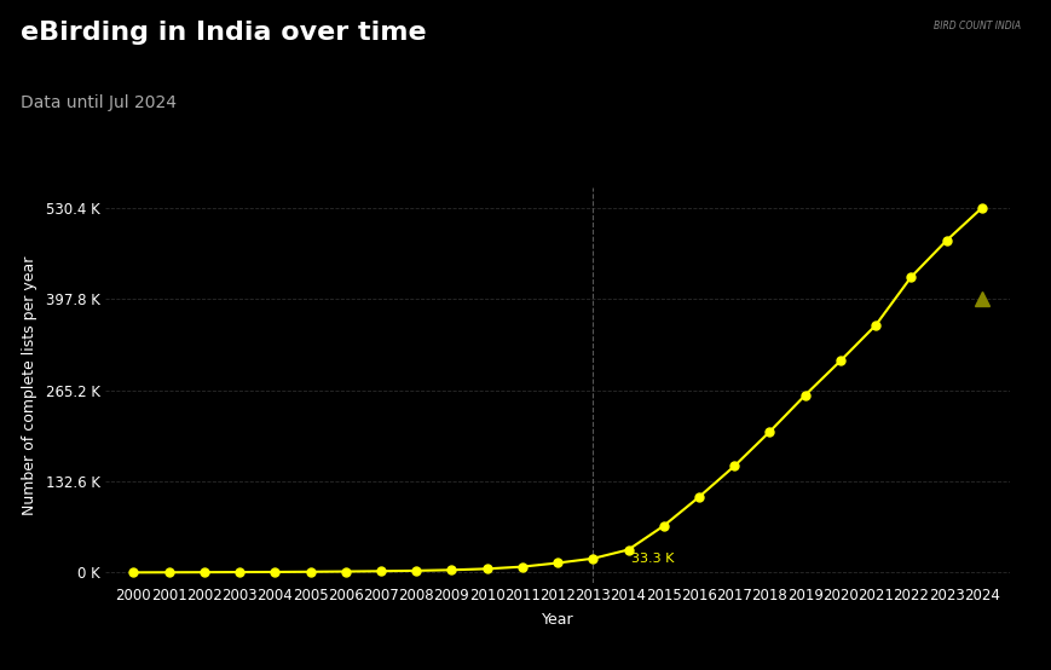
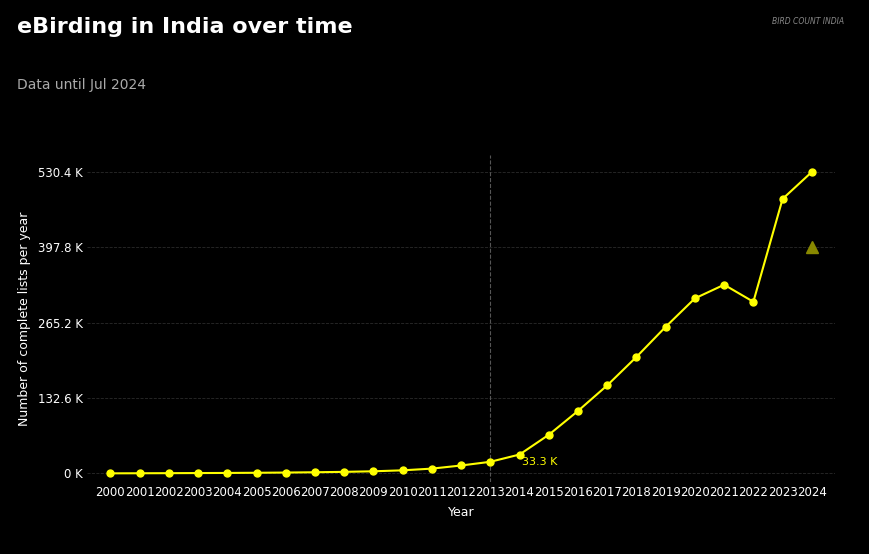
2021: 360 K -> 332 K
2022: 430 K -> 302 K
